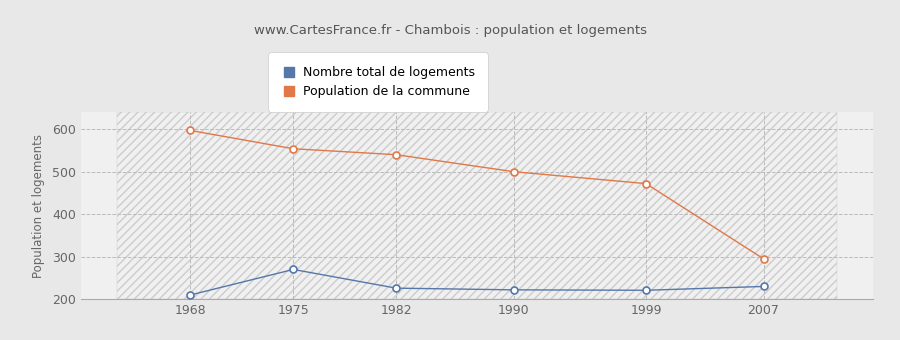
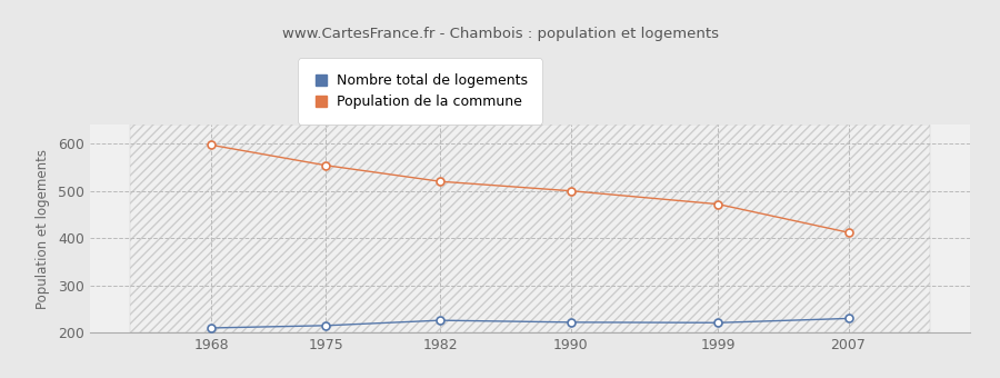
Nombre total de logements/1975: 270 -> 215
Population de la commune/1982: 540 -> 520
Population de la commune/2007: 295 -> 412
